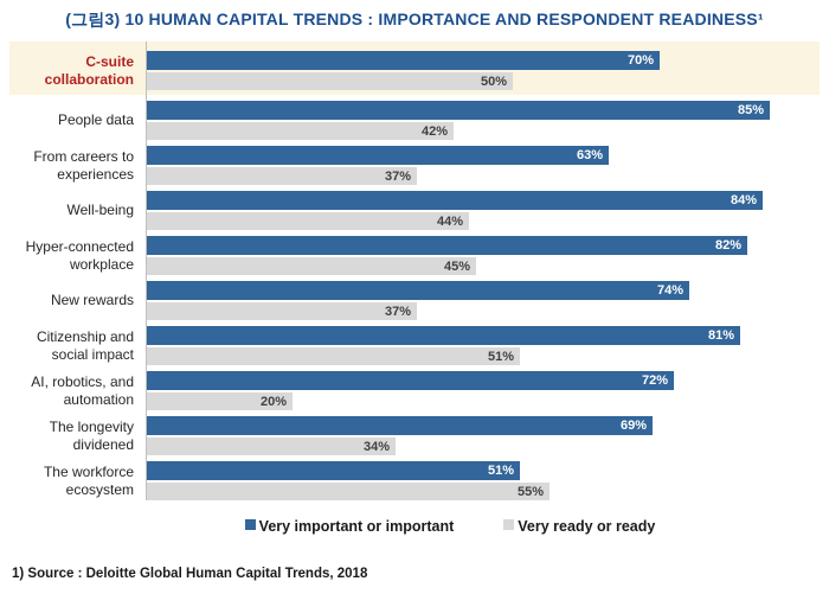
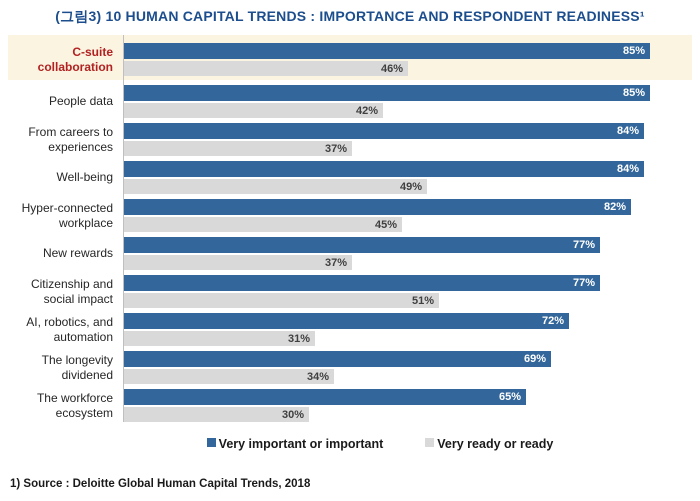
Very important or important/C-suite collaboration: 70% -> 85%
Very ready or ready/C-suite collaboration: 50% -> 46%
Very important or important/From careers to experiences: 63% -> 84%
Very ready or ready/Well-being: 44% -> 49%
Very important or important/New rewards: 74% -> 77%
Very important or important/Citizenship and social impact: 81% -> 77%
Very ready or ready/AI, robotics, and automation: 20% -> 31%
Very important or important/The workforce ecosystem: 51% -> 65%
Very ready or ready/The workforce ecosystem: 55% -> 30%
